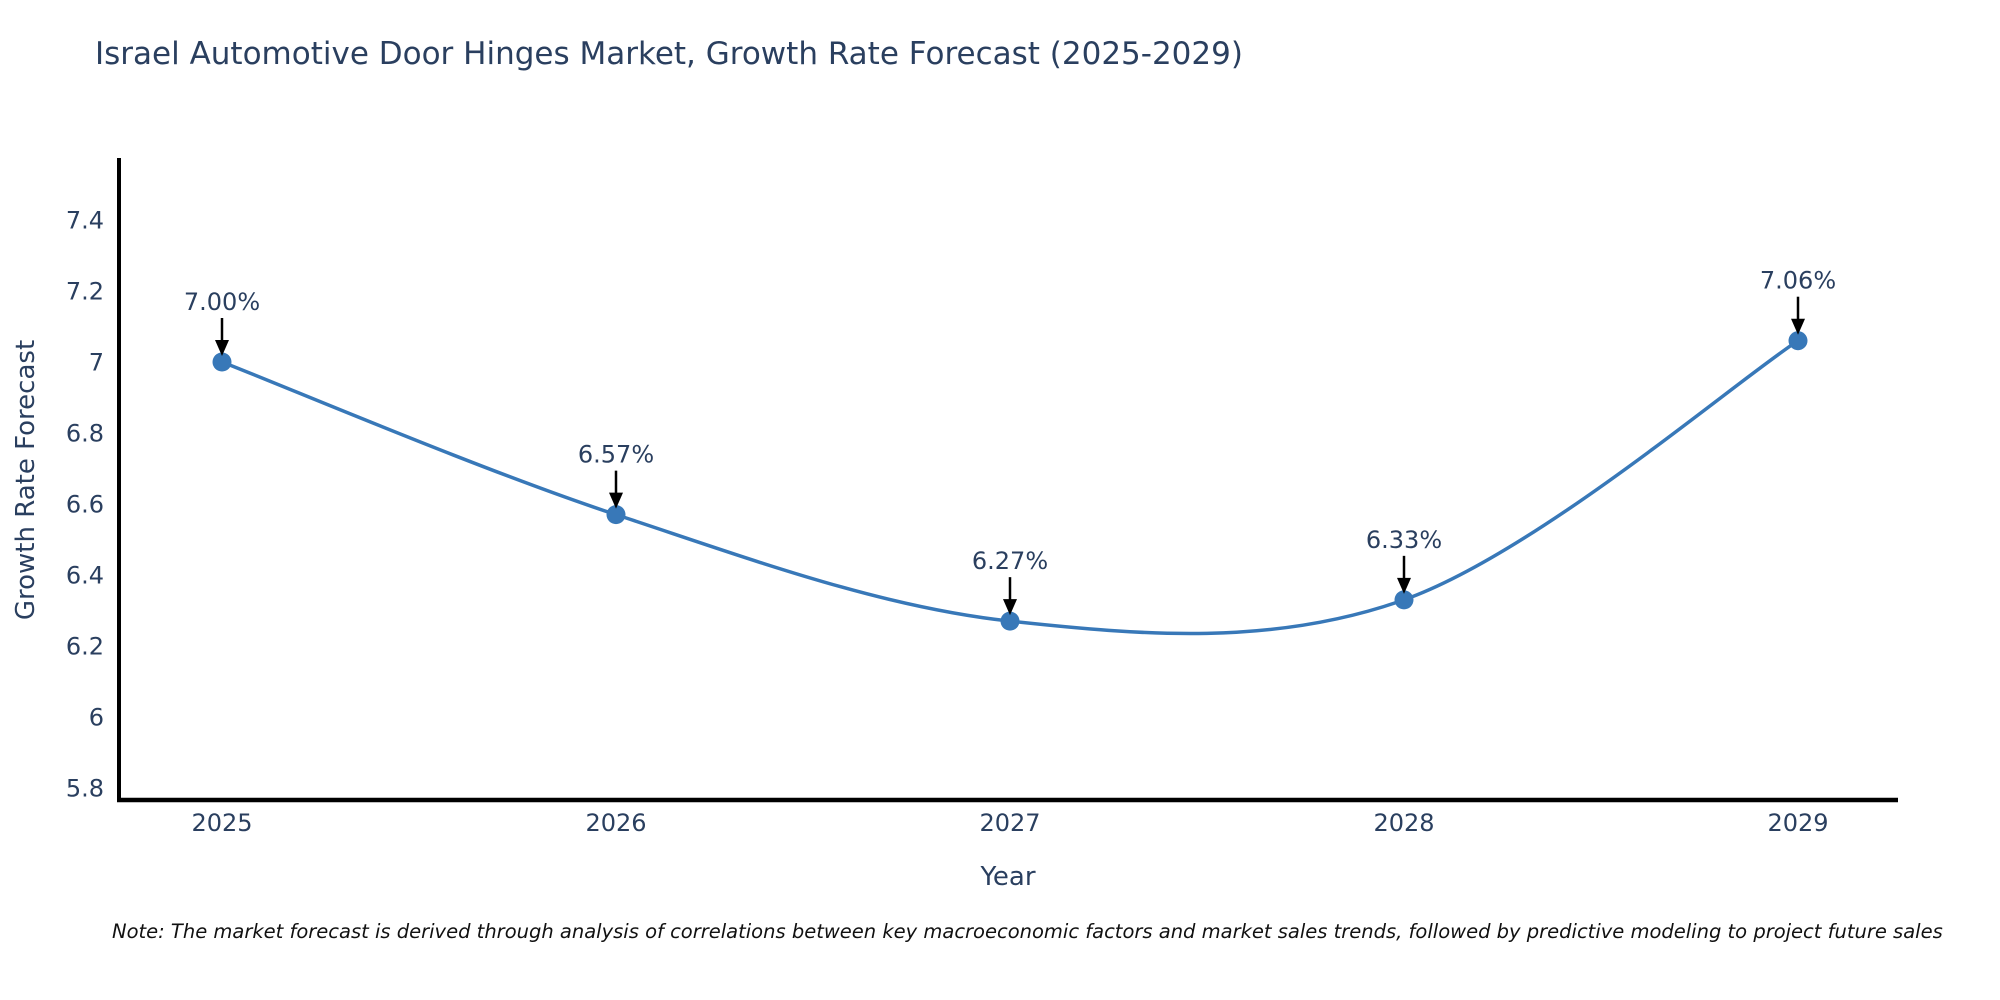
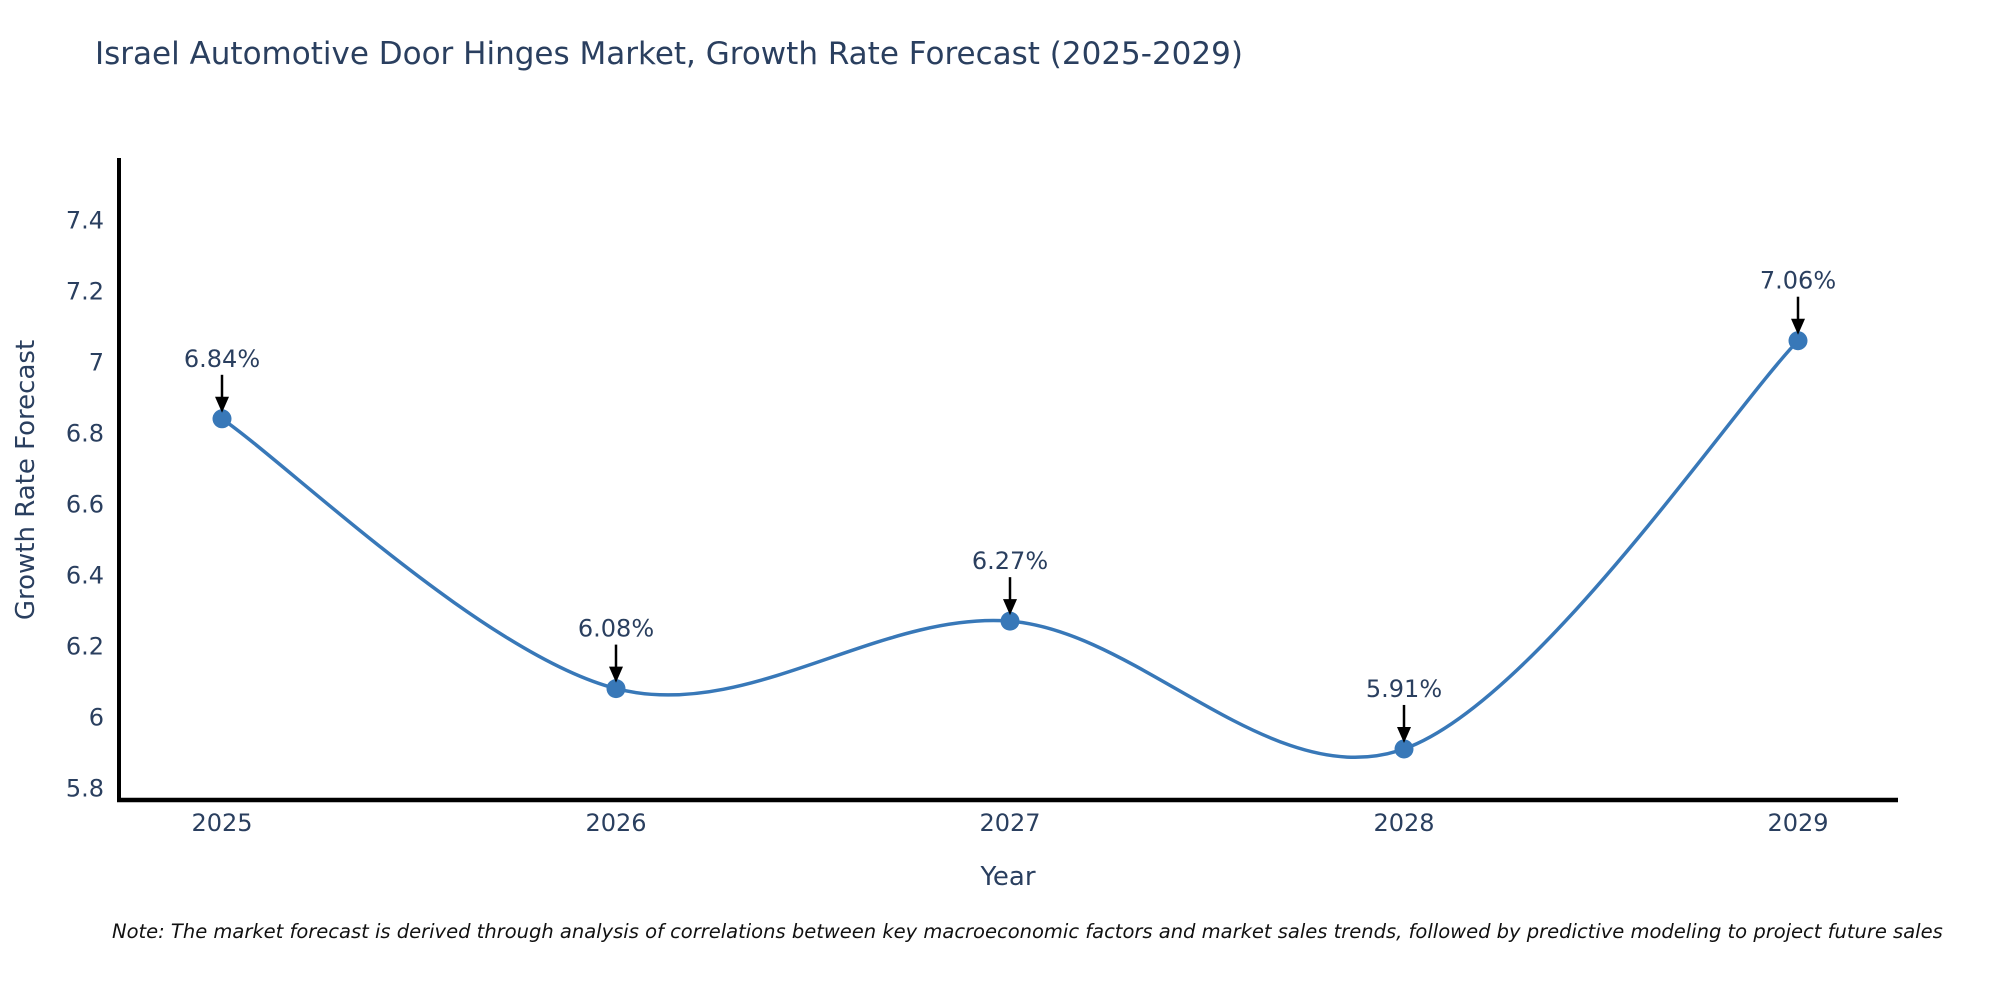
2025: 7.00% -> 6.84%
2026: 6.57% -> 6.08%
2028: 6.33% -> 5.91%
